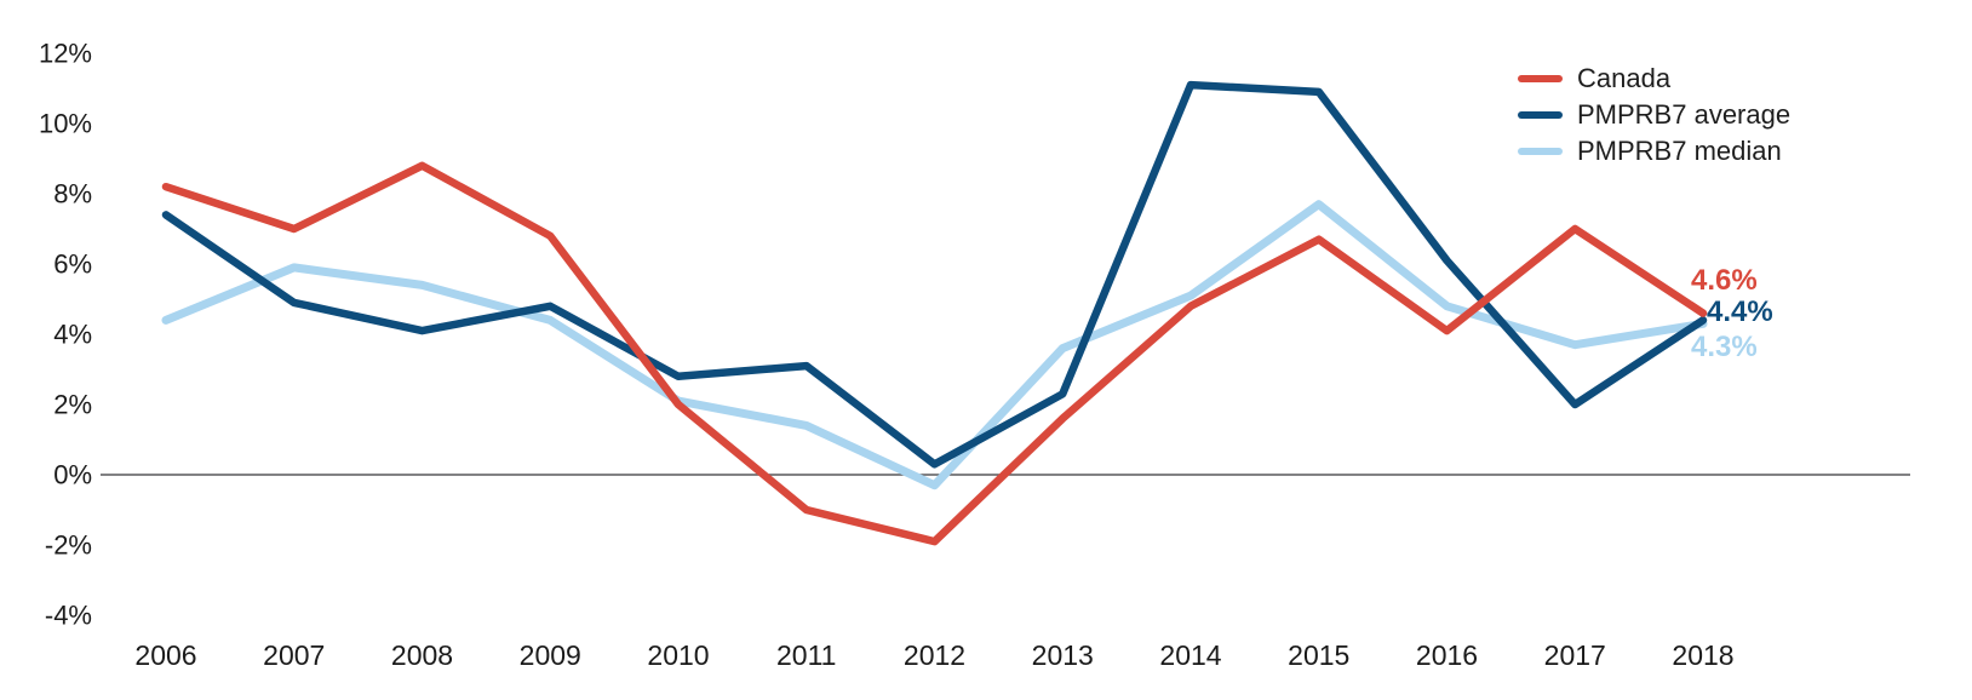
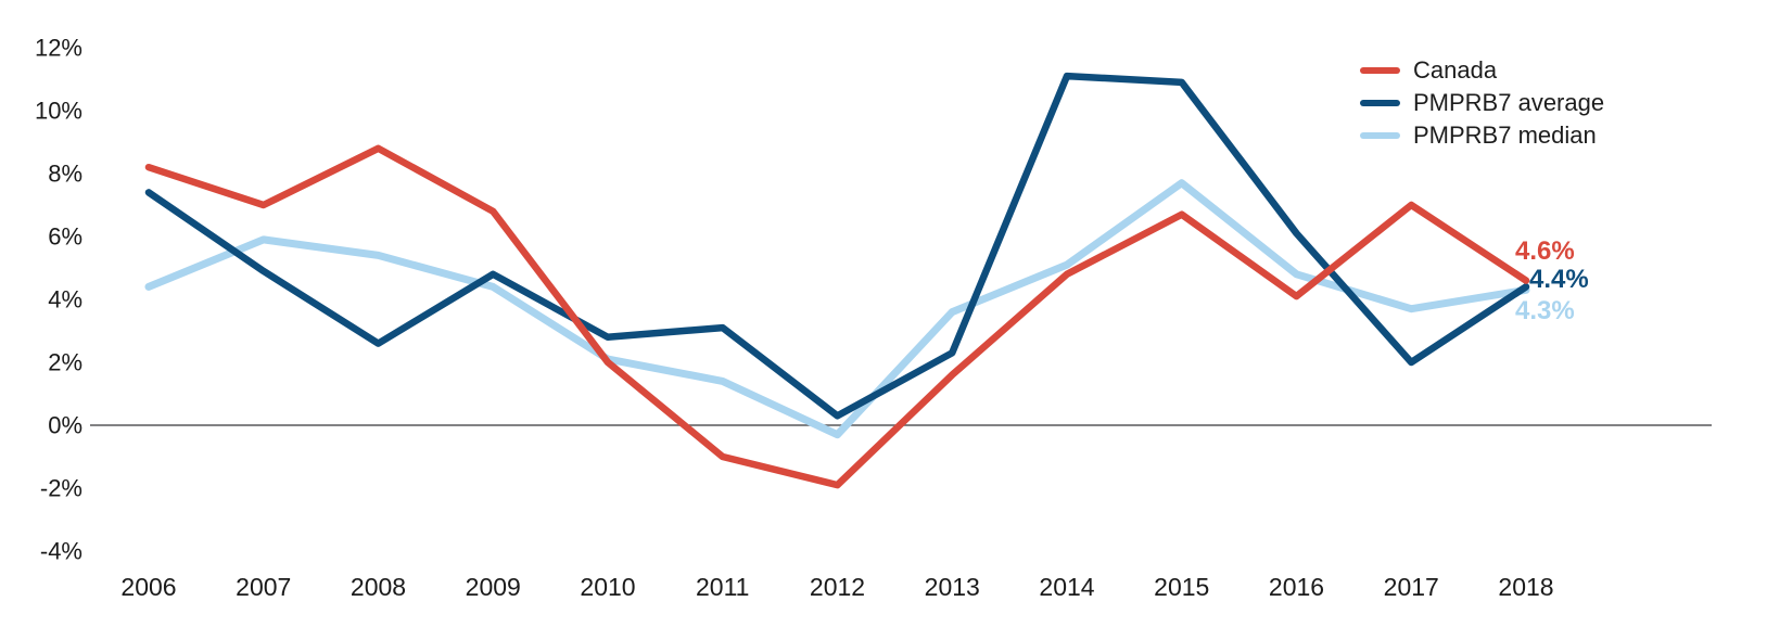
PMPRB7 average/2008: 4.1% -> 2.6%
